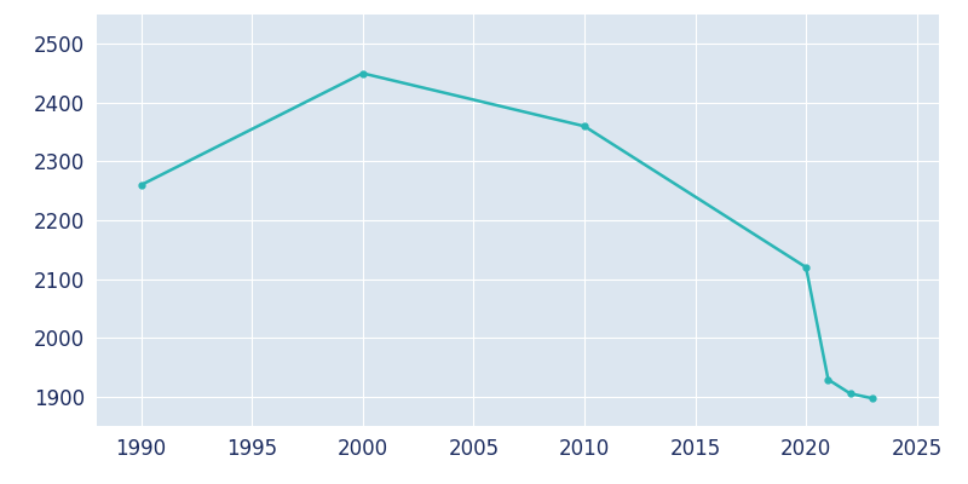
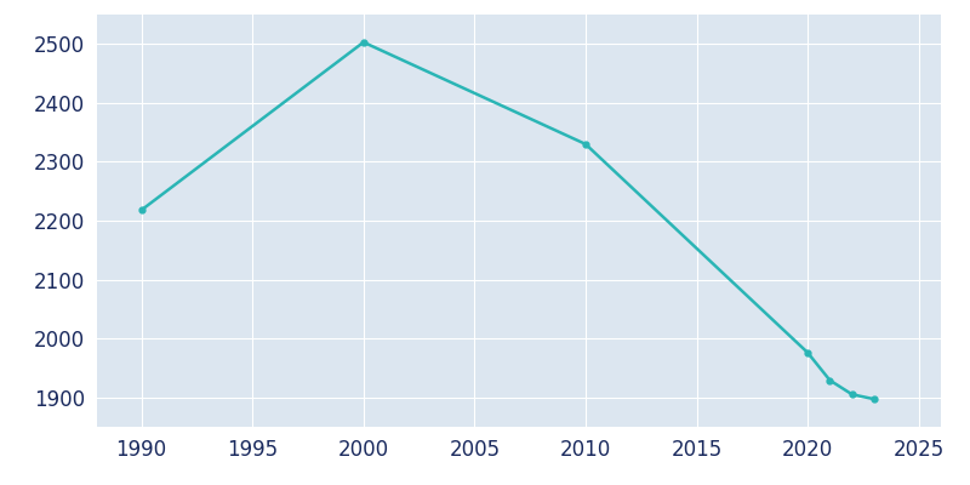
1990: 2260 -> 2218
2000: 2450 -> 2503
2010: 2360 -> 2330
2020: 2120 -> 1976
